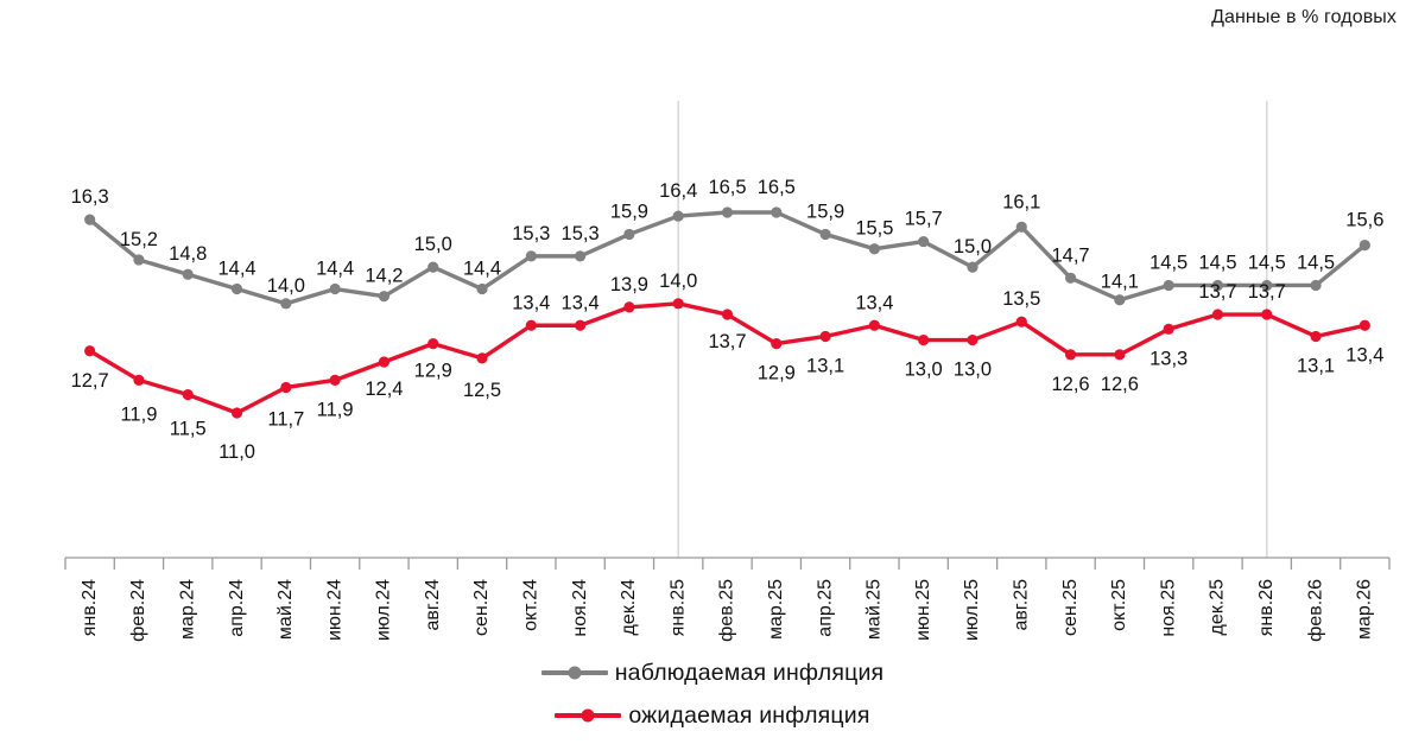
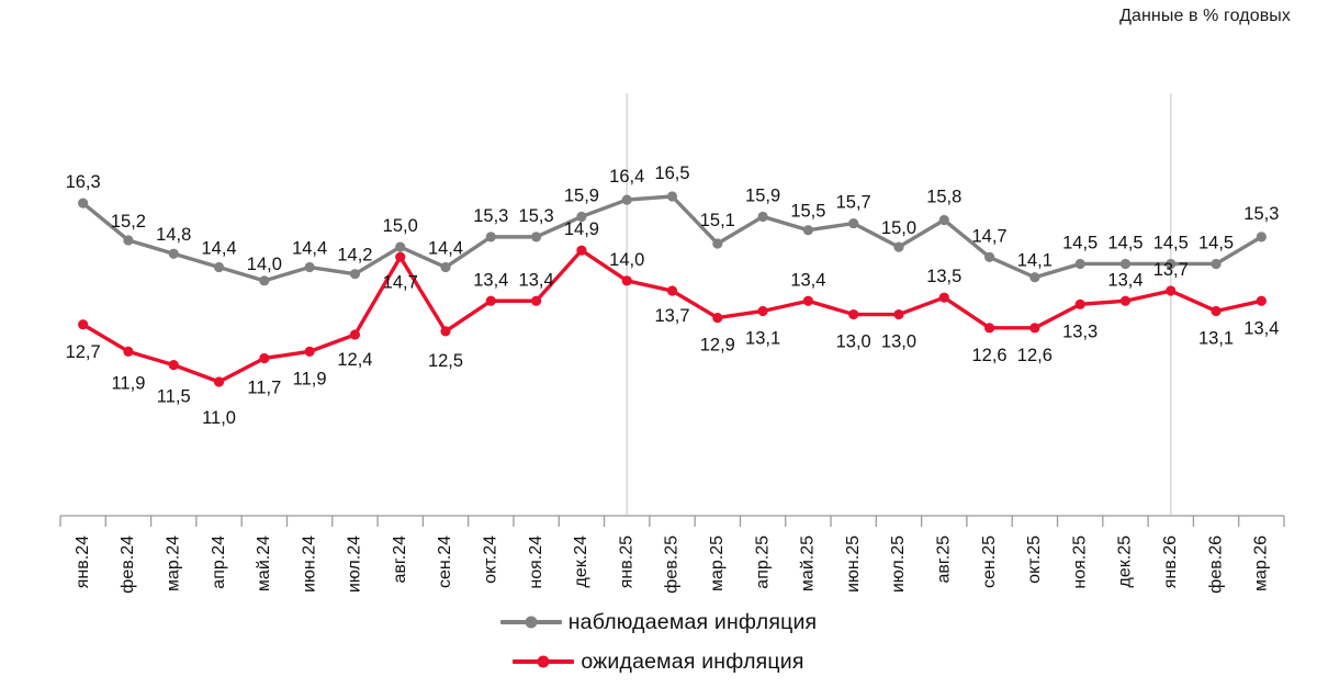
ожидаемая инфляция/авг.24: 12,9 -> 14,7
ожидаемая инфляция/дек.24: 13,9 -> 14,9
наблюдаемая инфляция/мар.25: 16,5 -> 15,1
наблюдаемая инфляция/авг.25: 16,1 -> 15,8
ожидаемая инфляция/дек.25: 13,7 -> 13,4
наблюдаемая инфляция/мар.26: 15,6 -> 15,3
